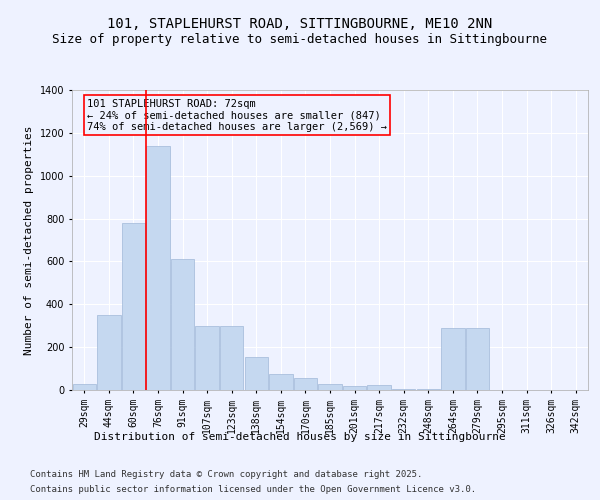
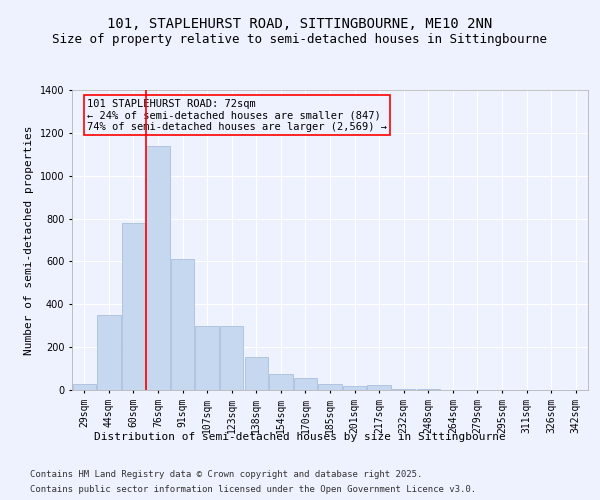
264sqm: 290 -> 2
279sqm: 290 -> 1
